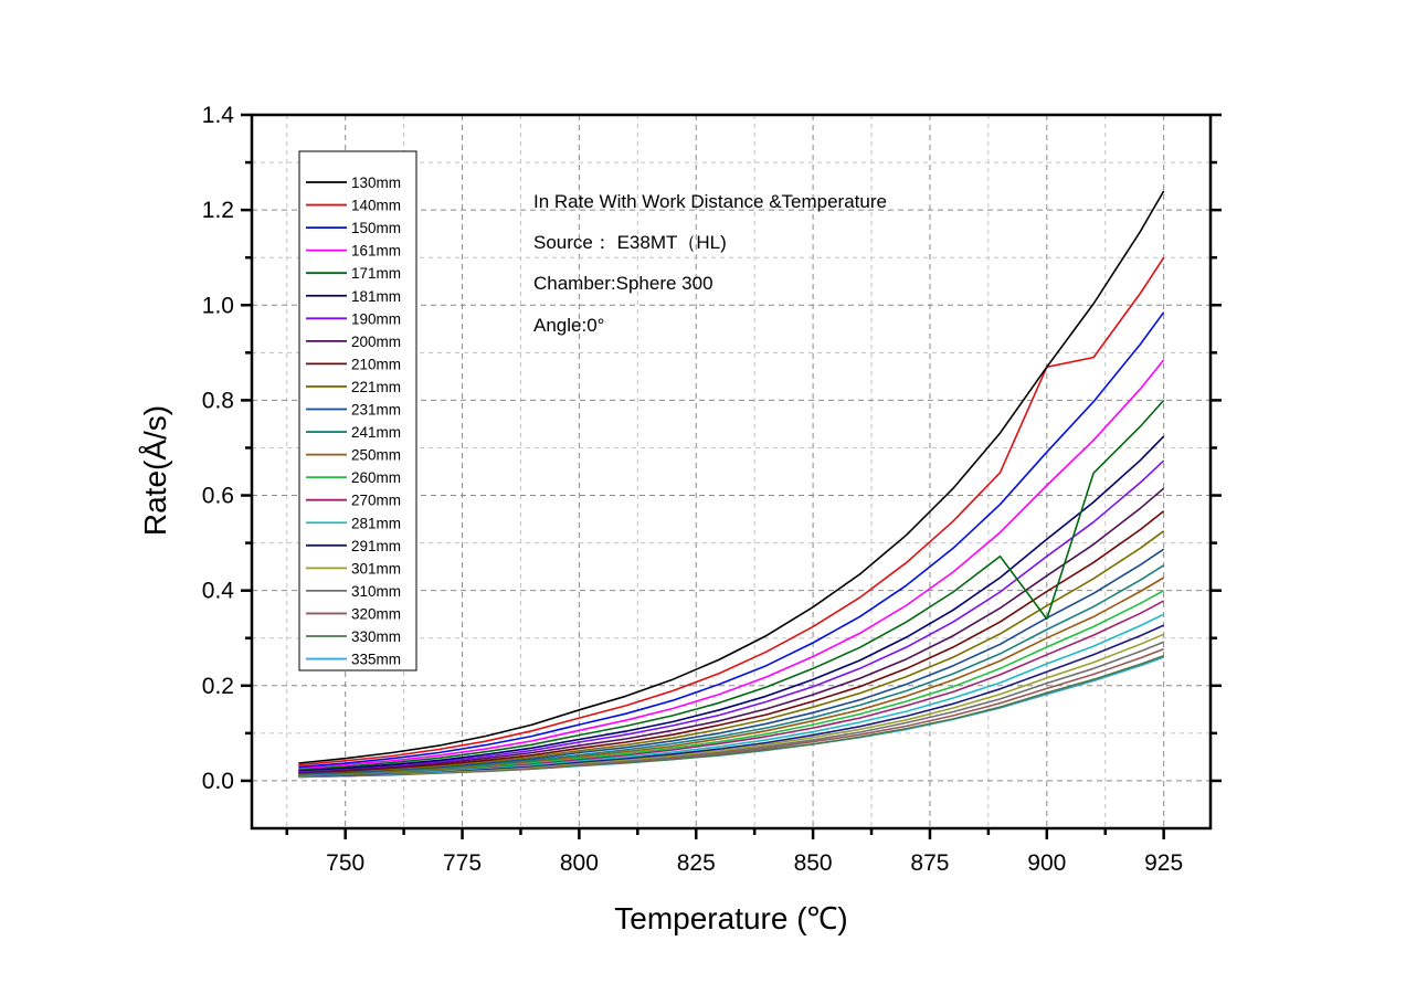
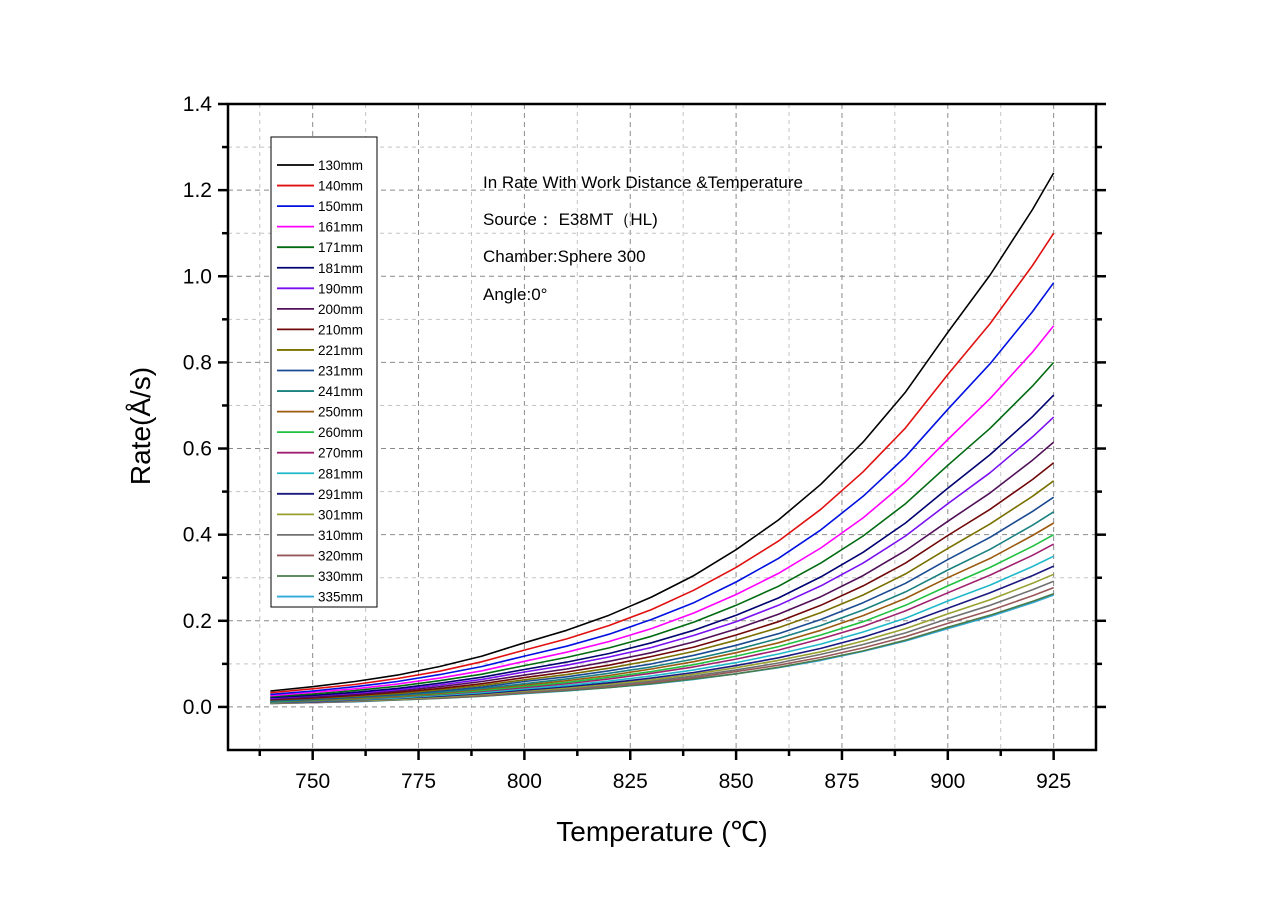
140mm/900: 0.87 -> 0.77
171mm/900: 0.34 -> 0.56
